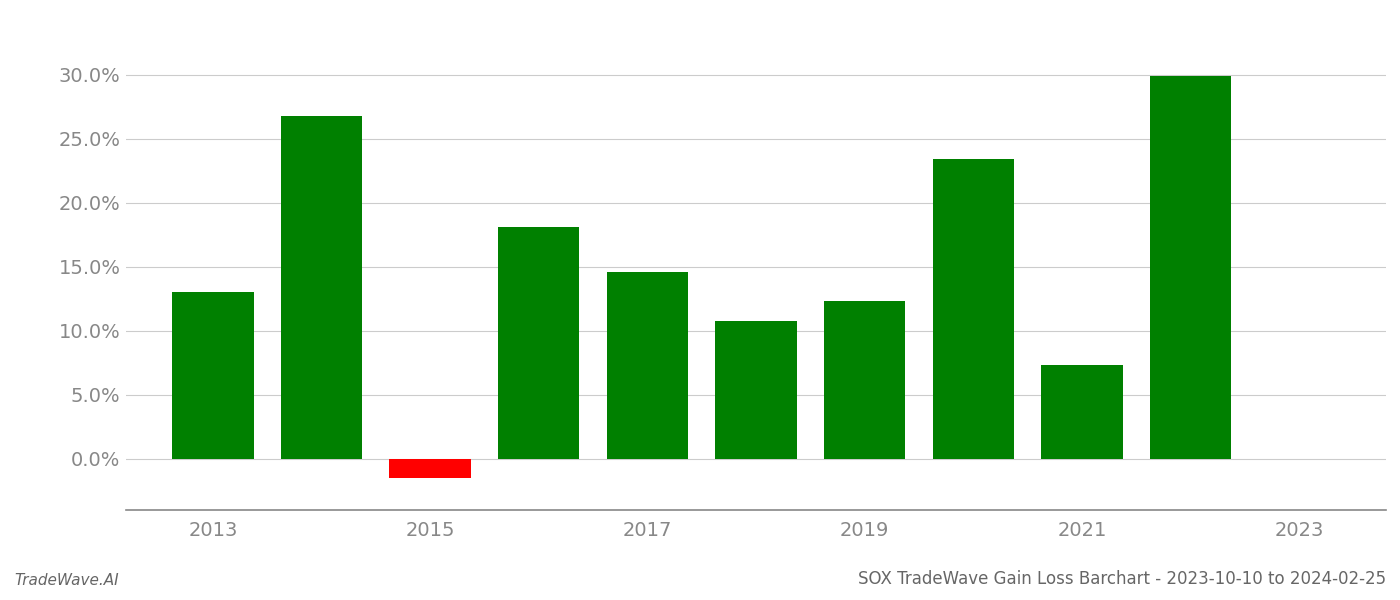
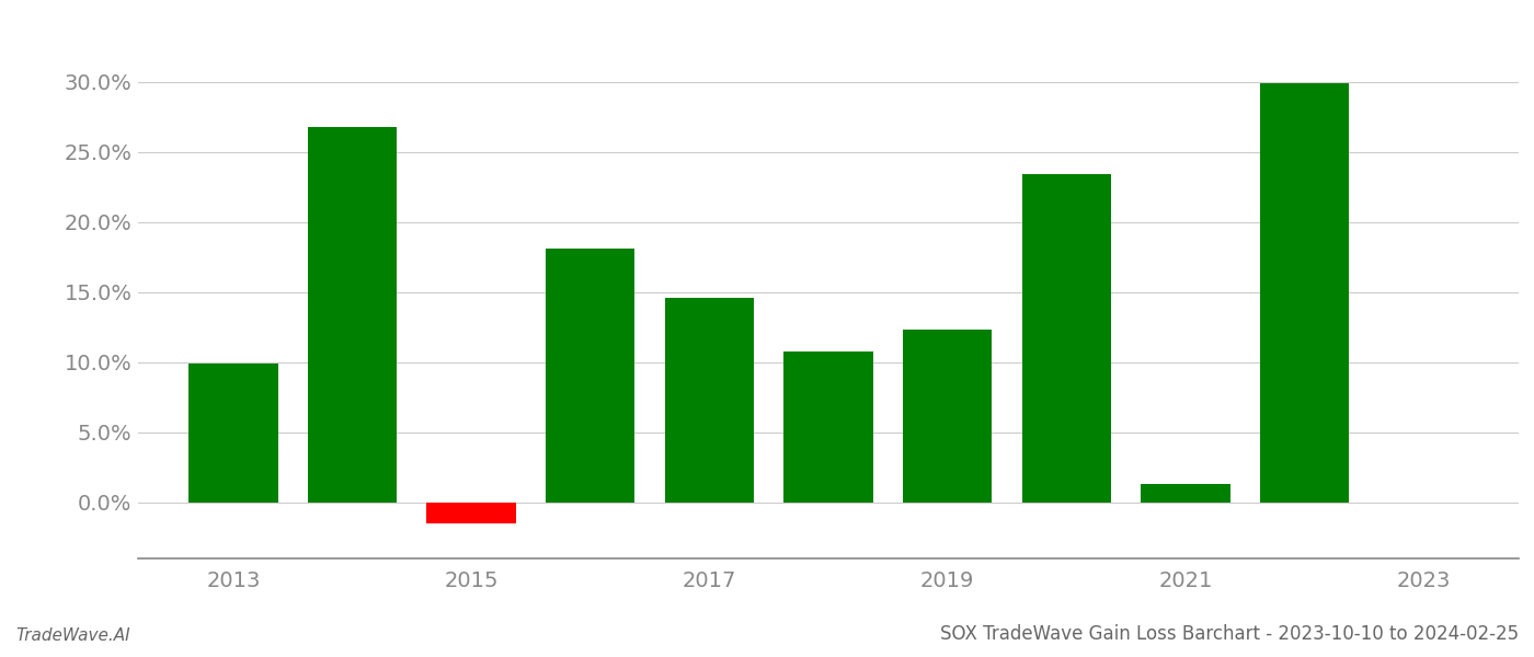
2013: 13.0% -> 9.9%
2021: 7.3% -> 1.3%
